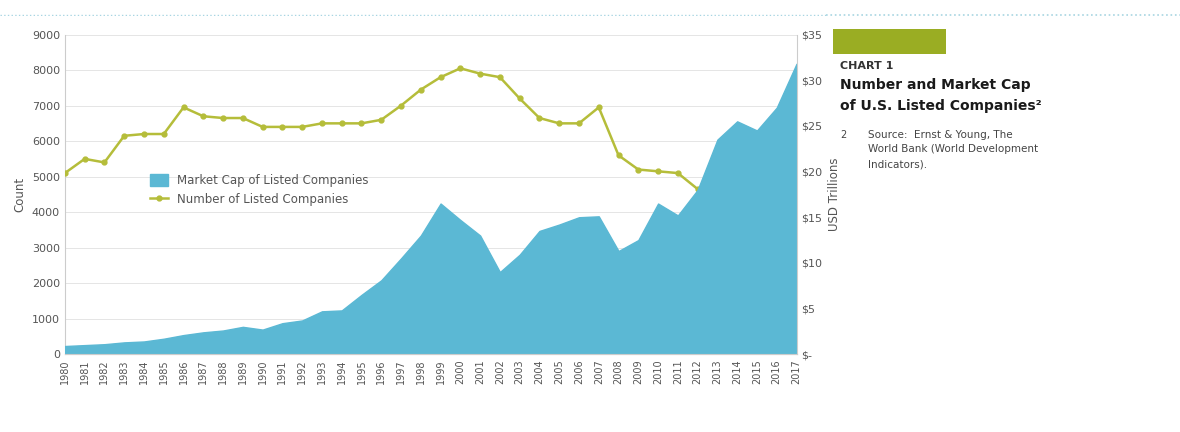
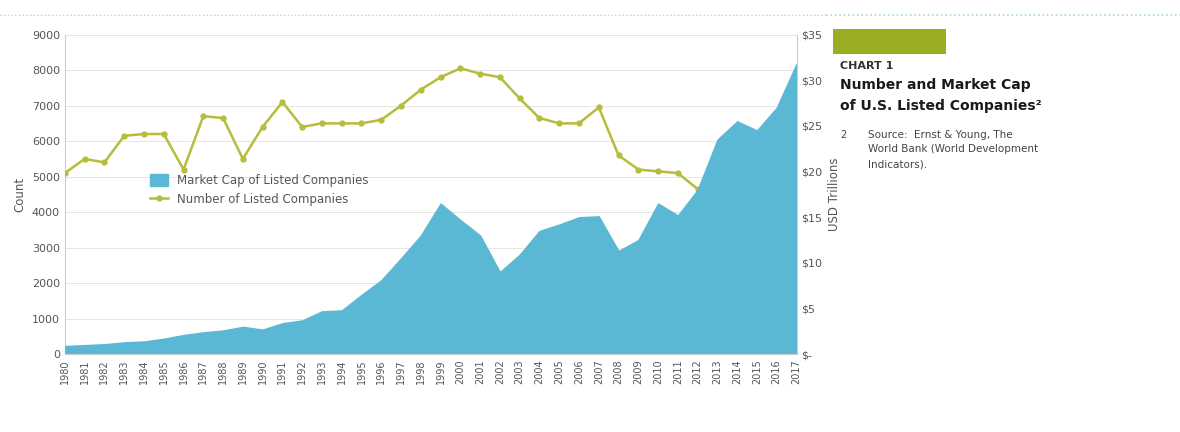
Number of Listed Companies/1986: 6950 -> 5200
Number of Listed Companies/1989: 6650 -> 5500
Number of Listed Companies/1991: 6400 -> 7100
